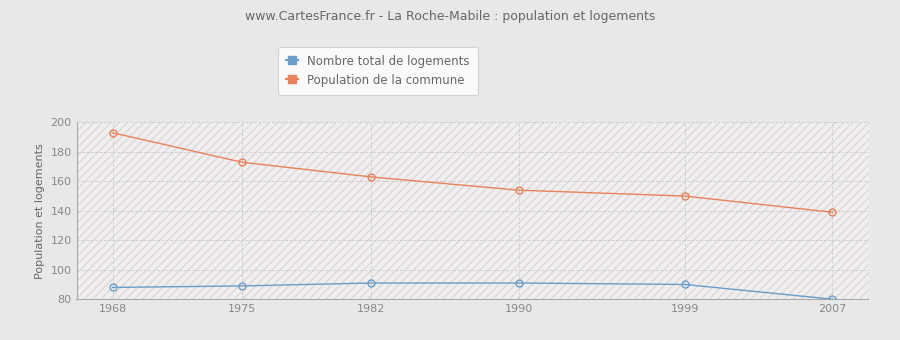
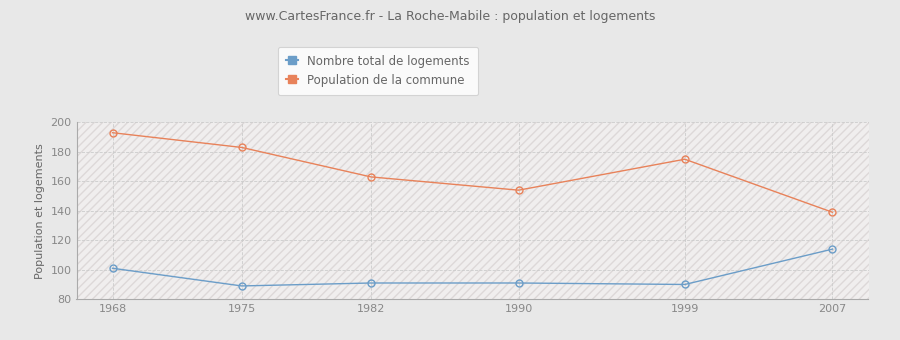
Nombre total de logements/1968: 88 -> 101
Population de la commune/1975: 173 -> 183
Population de la commune/1999: 150 -> 175
Nombre total de logements/2007: 80 -> 114
